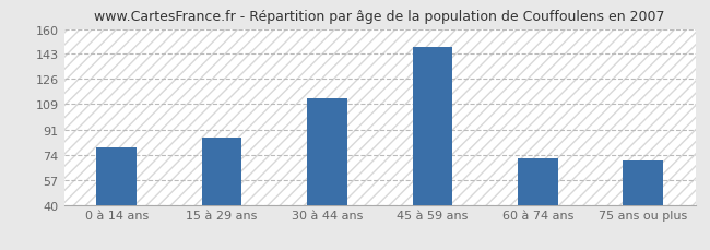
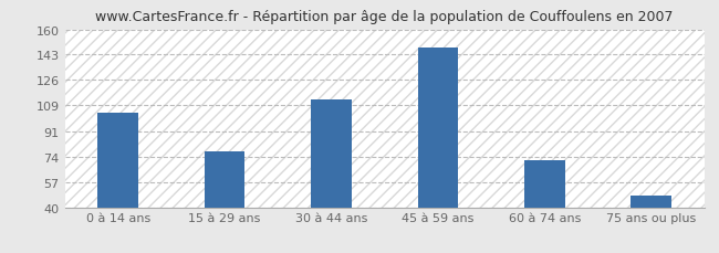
0 à 14 ans: 79 -> 104
15 à 29 ans: 86 -> 78
75 ans ou plus: 70 -> 48
